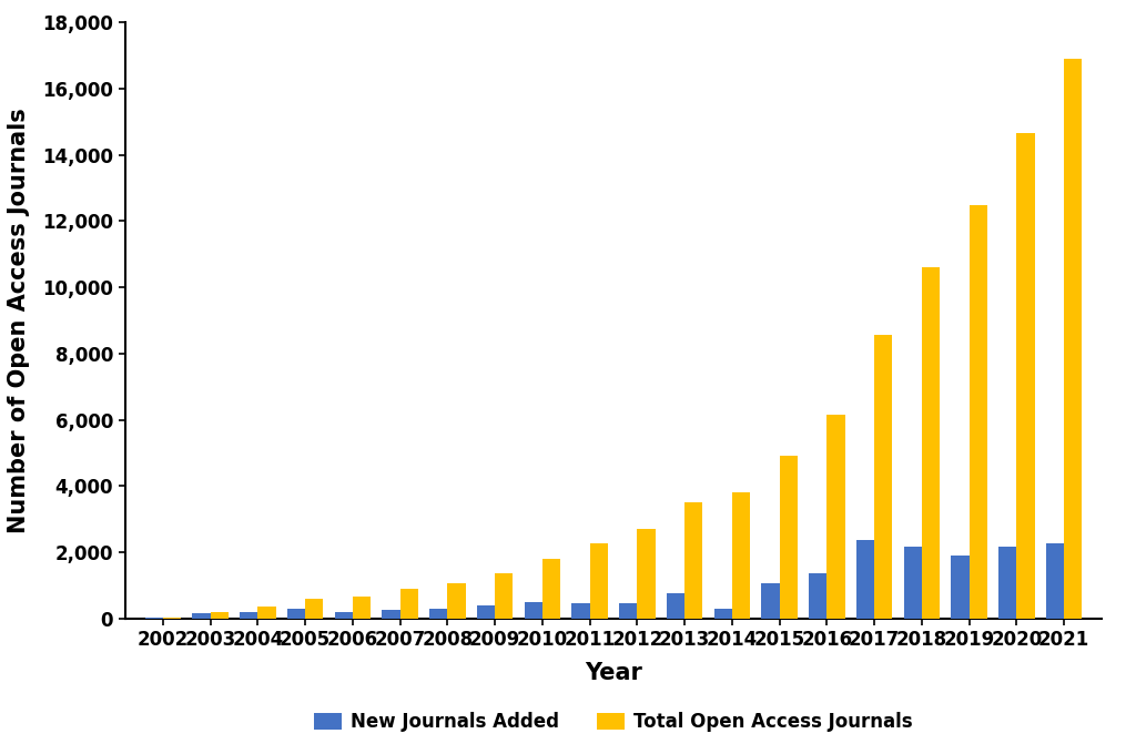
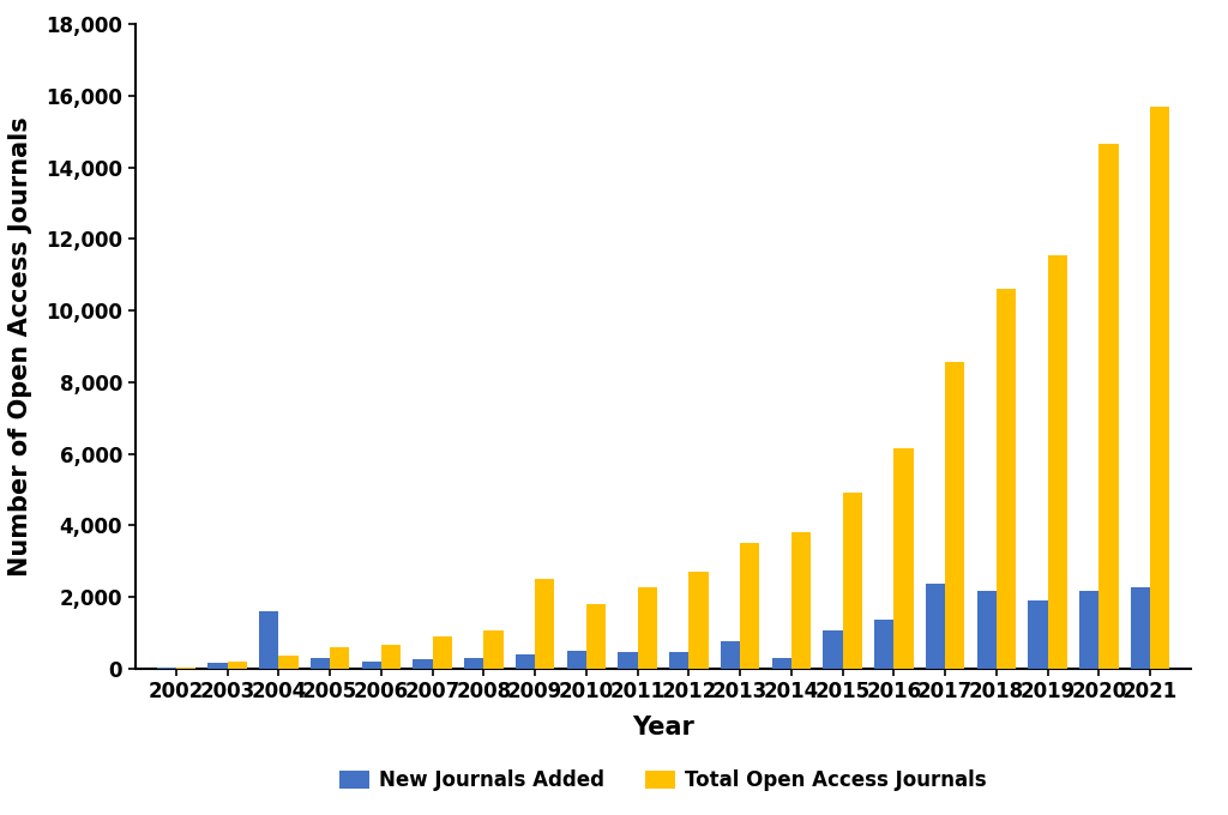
New Journals Added/2004: 200 -> 1,600
Total Open Access Journals/2009: 1,350 -> 2,500
Total Open Access Journals/2019: 12,500 -> 11,550
Total Open Access Journals/2021: 16,900 -> 15,700
